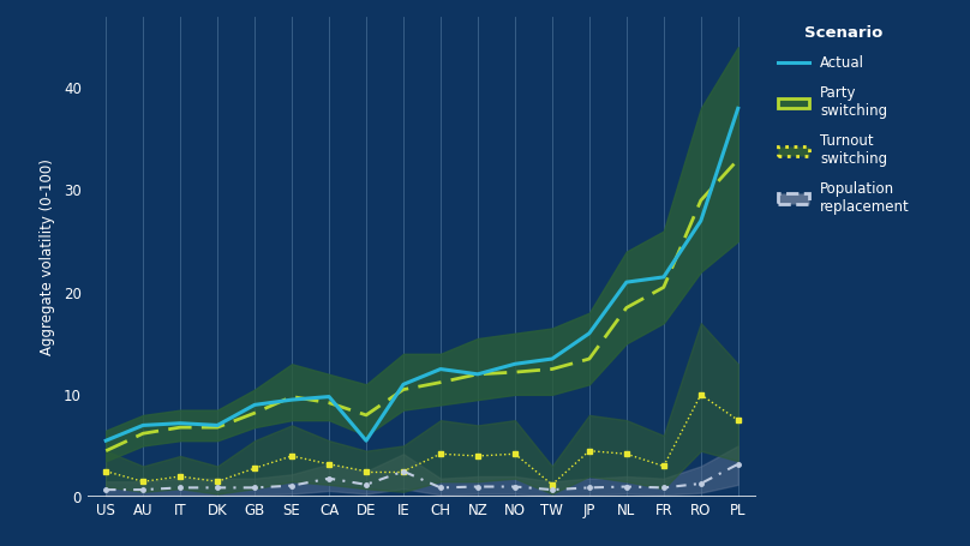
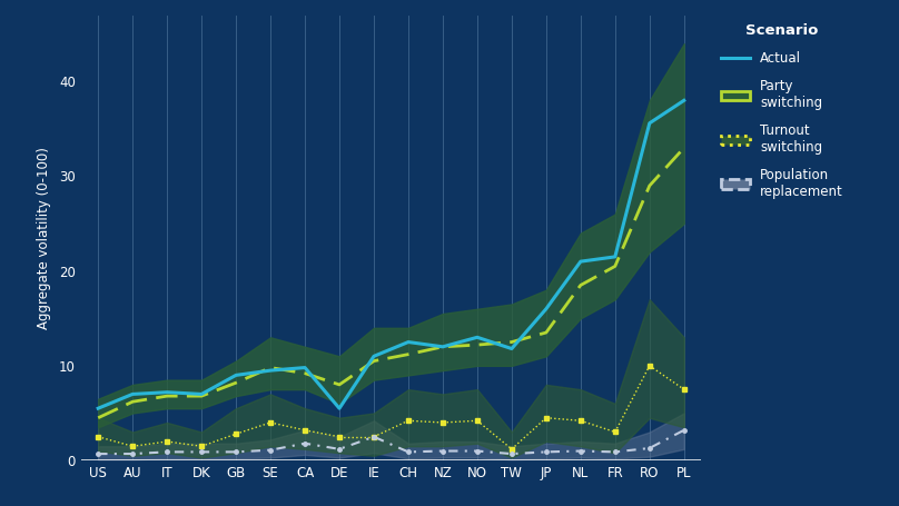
Actual/TW: 13.5 -> 11.8
Actual/RO: 27.0 -> 35.6
